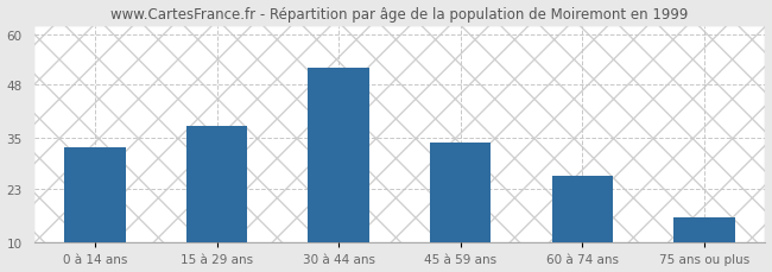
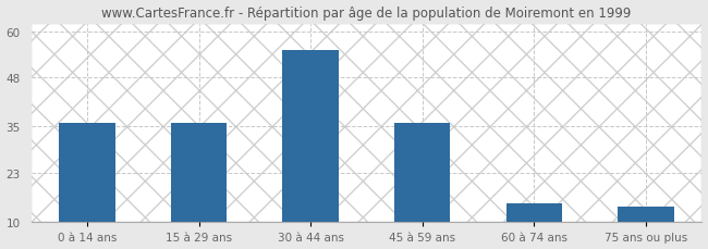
0 à 14 ans: 33 -> 36
15 à 29 ans: 38 -> 36
30 à 44 ans: 52 -> 55
45 à 59 ans: 34 -> 36
60 à 74 ans: 26 -> 15
75 ans ou plus: 16 -> 14
